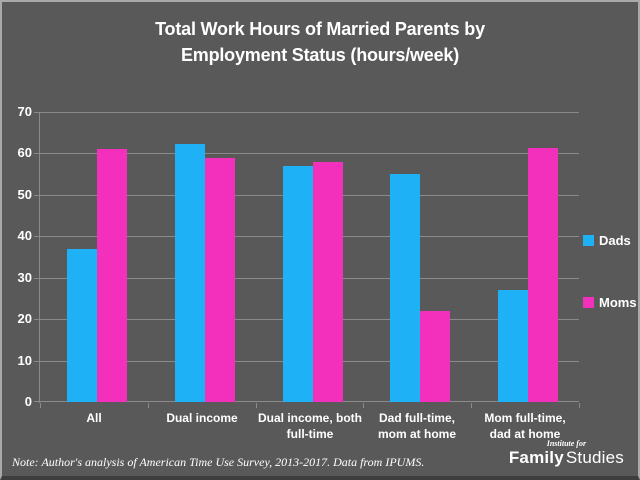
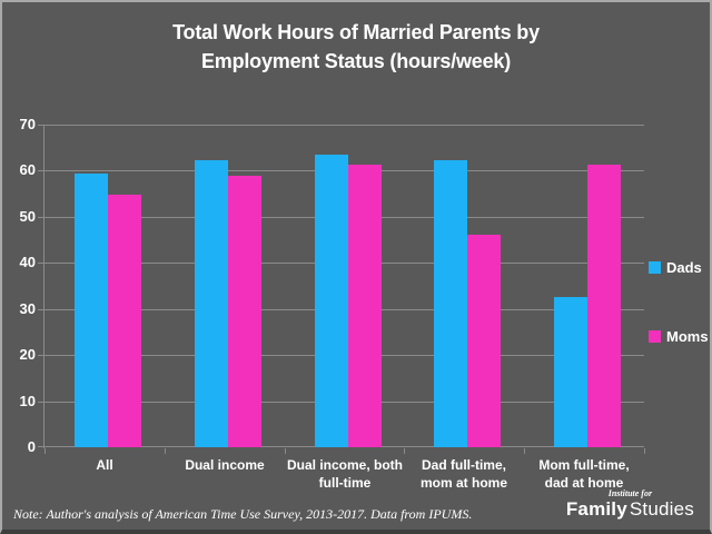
Dads/All: 37 -> 59
Moms/All: 61 -> 55
Dads/Dual income, both full-time: 57 -> 63
Moms/Dual income, both full-time: 58 -> 61
Dads/Dad full-time, mom at home: 55 -> 62
Moms/Dad full-time, mom at home: 22 -> 46
Dads/Mom full-time, dad at home: 27 -> 32
